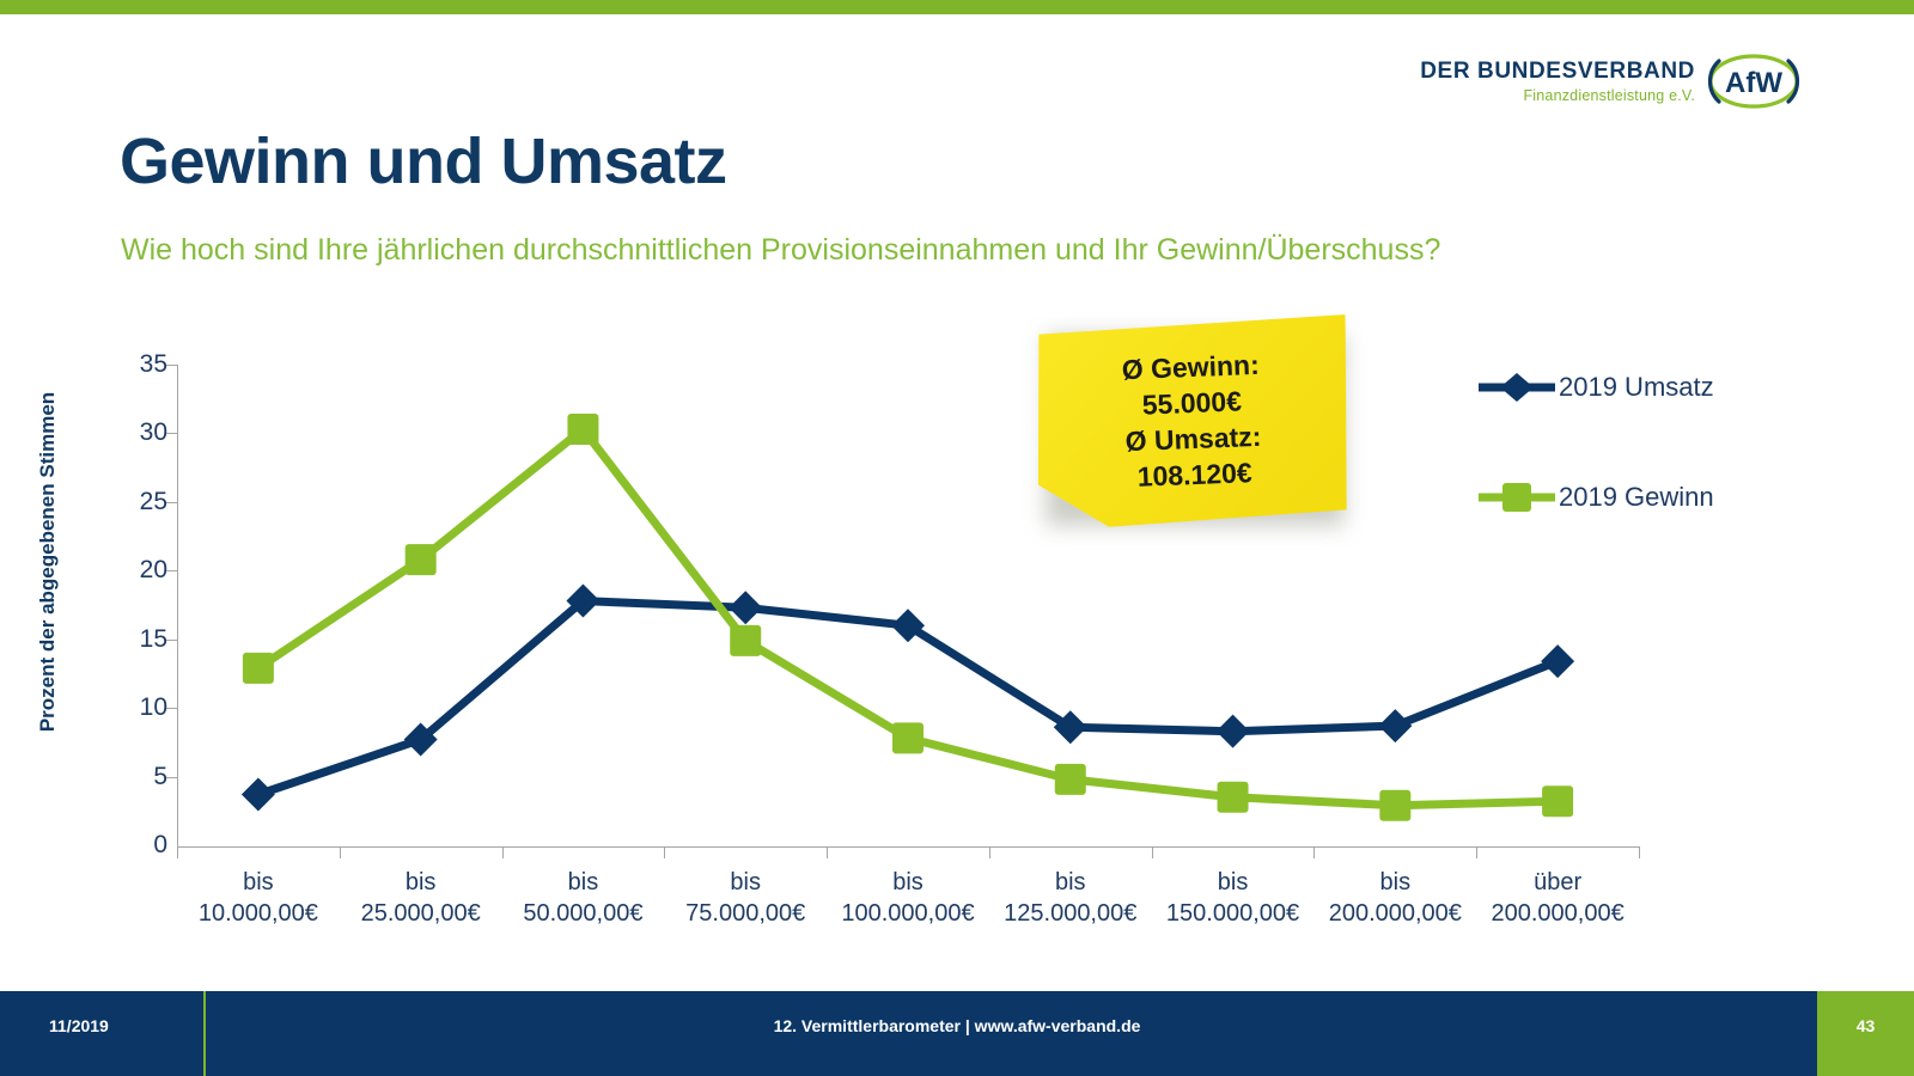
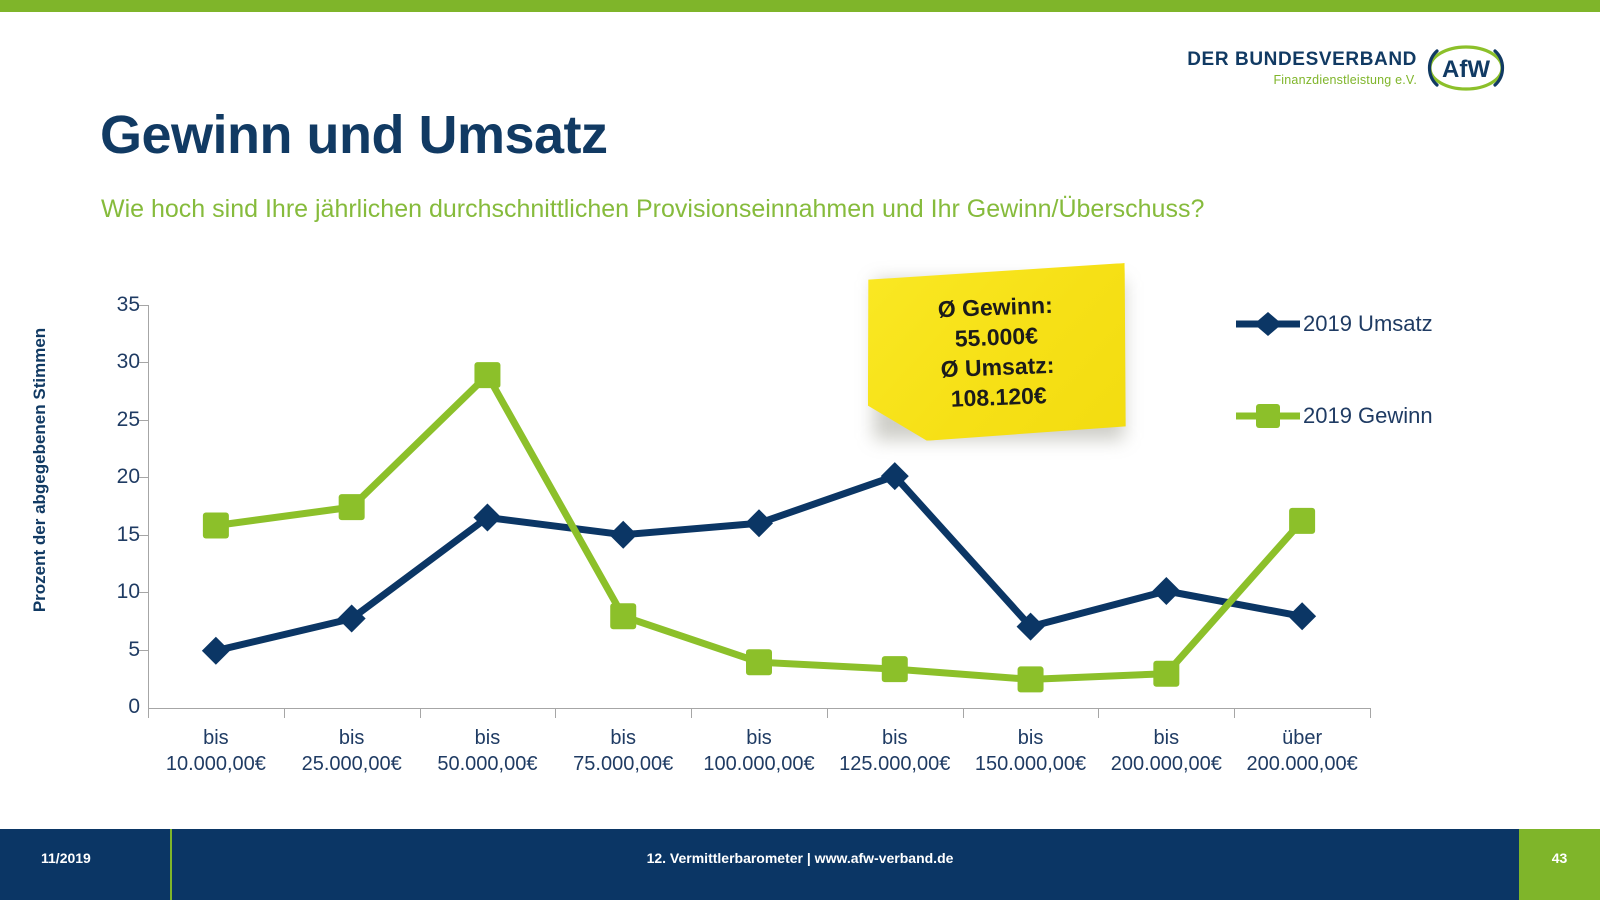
2019 Umsatz/bis 10.000,00€: 3.7 -> 4.9
2019 Gewinn/bis 10.000,00€: 12.9 -> 15.8
2019 Gewinn/bis 25.000,00€: 20.8 -> 17.4
2019 Umsatz/bis 50.000,00€: 17.8 -> 16.5
2019 Gewinn/bis 50.000,00€: 30.3 -> 28.9
2019 Umsatz/bis 75.000,00€: 17.3 -> 15.0
2019 Gewinn/bis 75.000,00€: 14.9 -> 7.9
2019 Gewinn/bis 100.000,00€: 7.8 -> 3.9
2019 Umsatz/bis 125.000,00€: 8.6 -> 20.1
2019 Gewinn/bis 125.000,00€: 4.8 -> 3.3
2019 Umsatz/bis 150.000,00€: 8.3 -> 7.0
2019 Gewinn/bis 150.000,00€: 3.5 -> 2.4
2019 Umsatz/bis 200.000,00€: 8.7 -> 10.1
2019 Umsatz/über 200.000,00€: 13.4 -> 7.9
2019 Gewinn/über 200.000,00€: 3.2 -> 16.2
